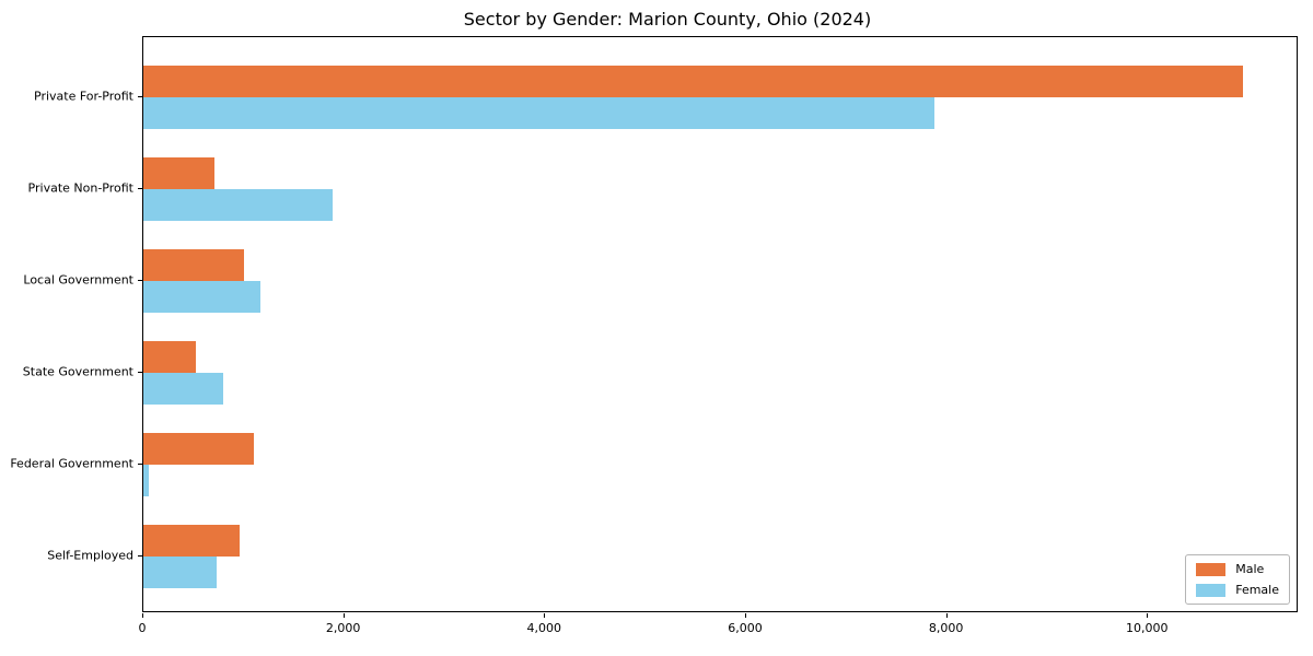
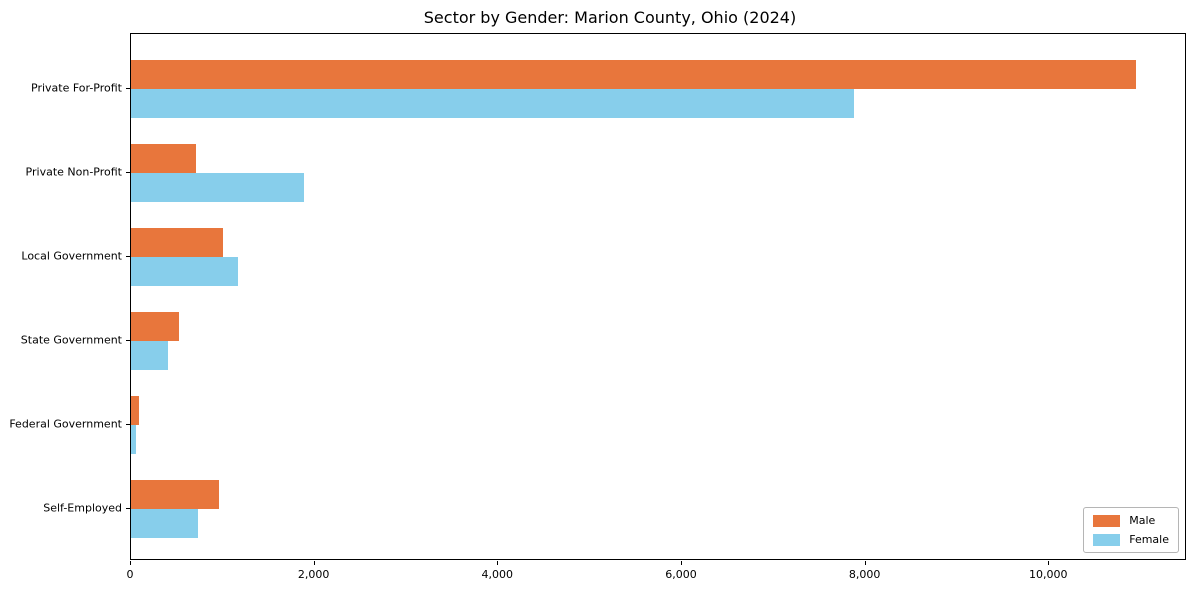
Female/State Government: 800 -> 400
Male/Federal Government: 1100 -> 100
